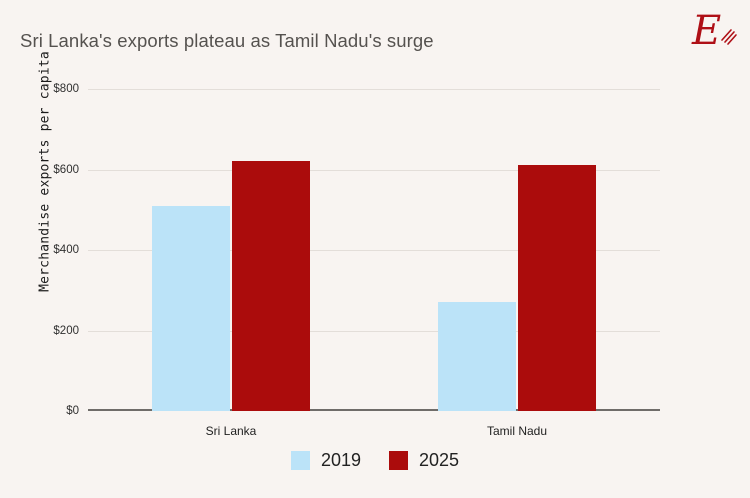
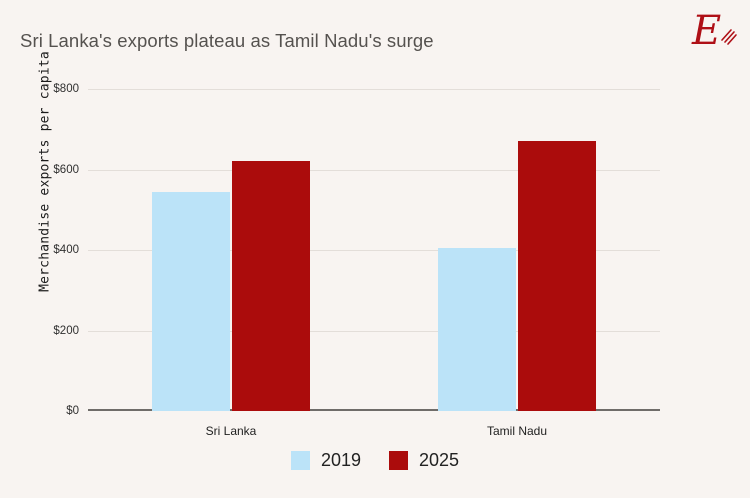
2019/Sri Lanka: $510 -> $540
2019/Tamil Nadu: $270 -> $400
2025/Tamil Nadu: $610 -> $670
